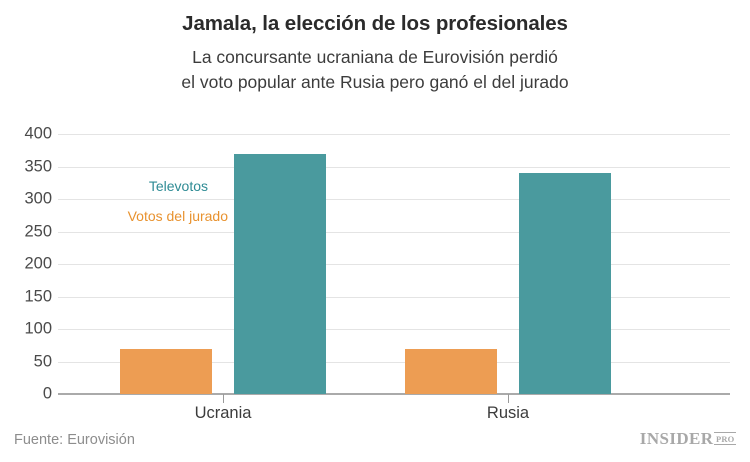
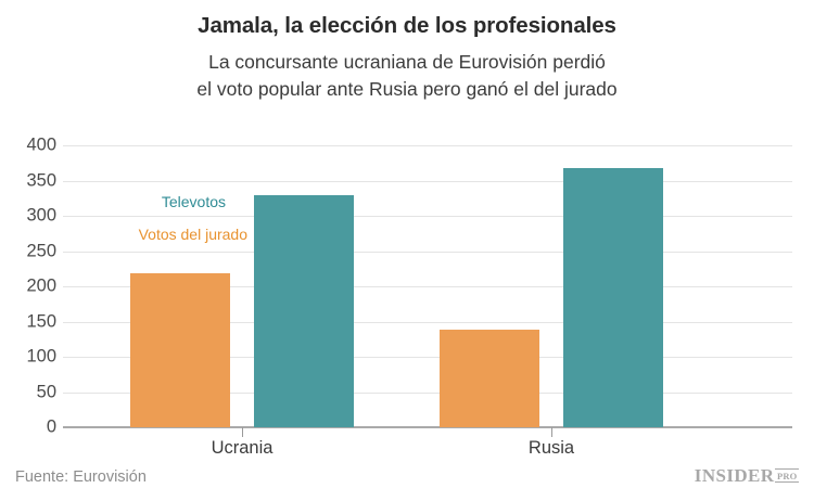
Votos del jurado/Ucrania: 70 -> 220
Televotos/Ucrania: 370 -> 330
Votos del jurado/Rusia: 70 -> 140
Televotos/Rusia: 340 -> 370
